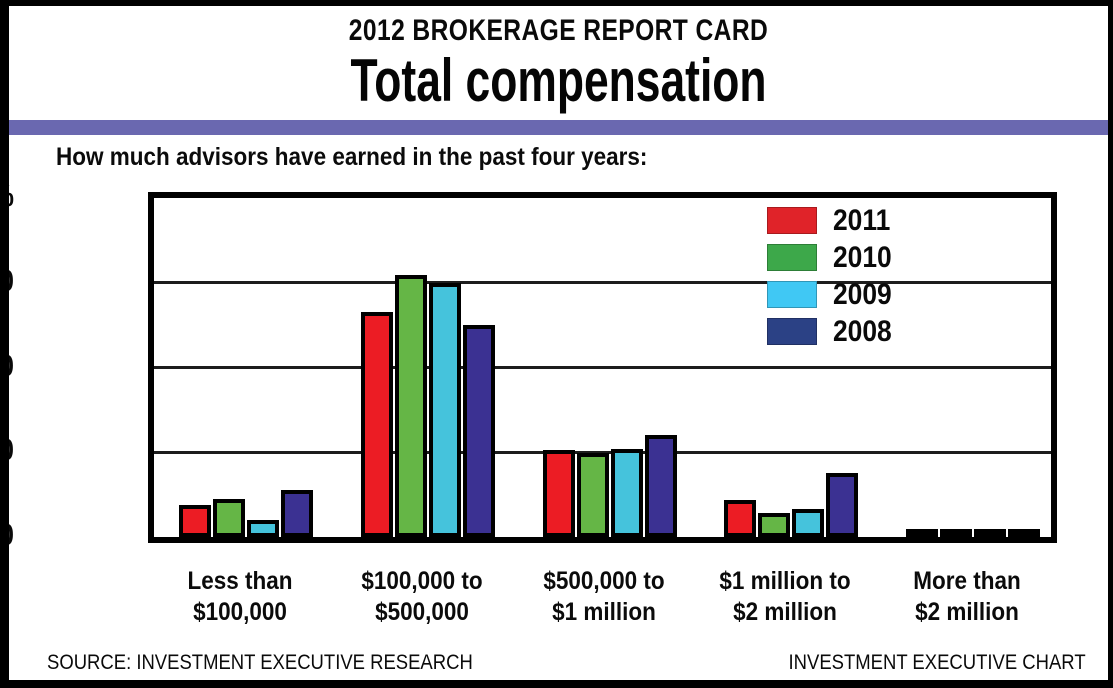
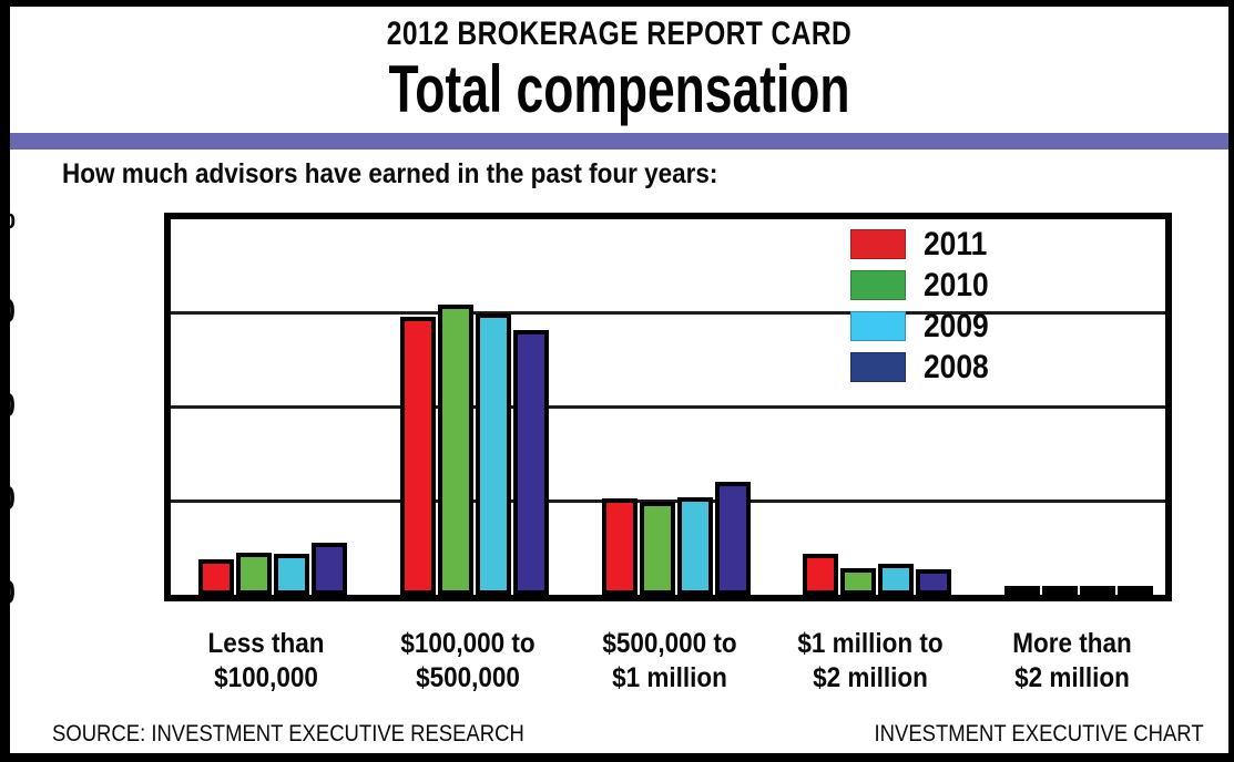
2009/Less than $100,000: 4% -> 9%
2011/$100,000 to $500,000: 53% -> 59%
2008/$100,000 to $500,000: 50% -> 56%
2008/$1 million to $2 million: 15% -> 6%
